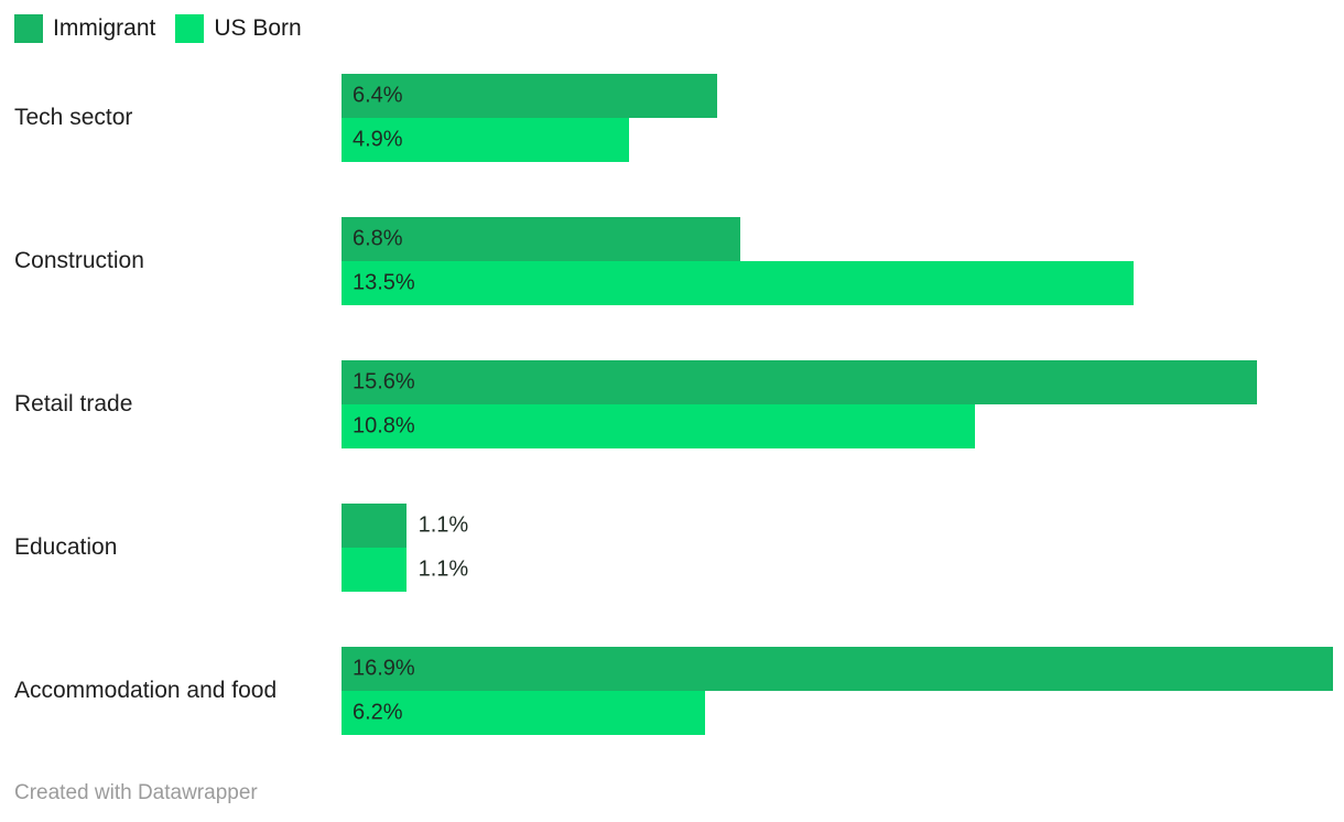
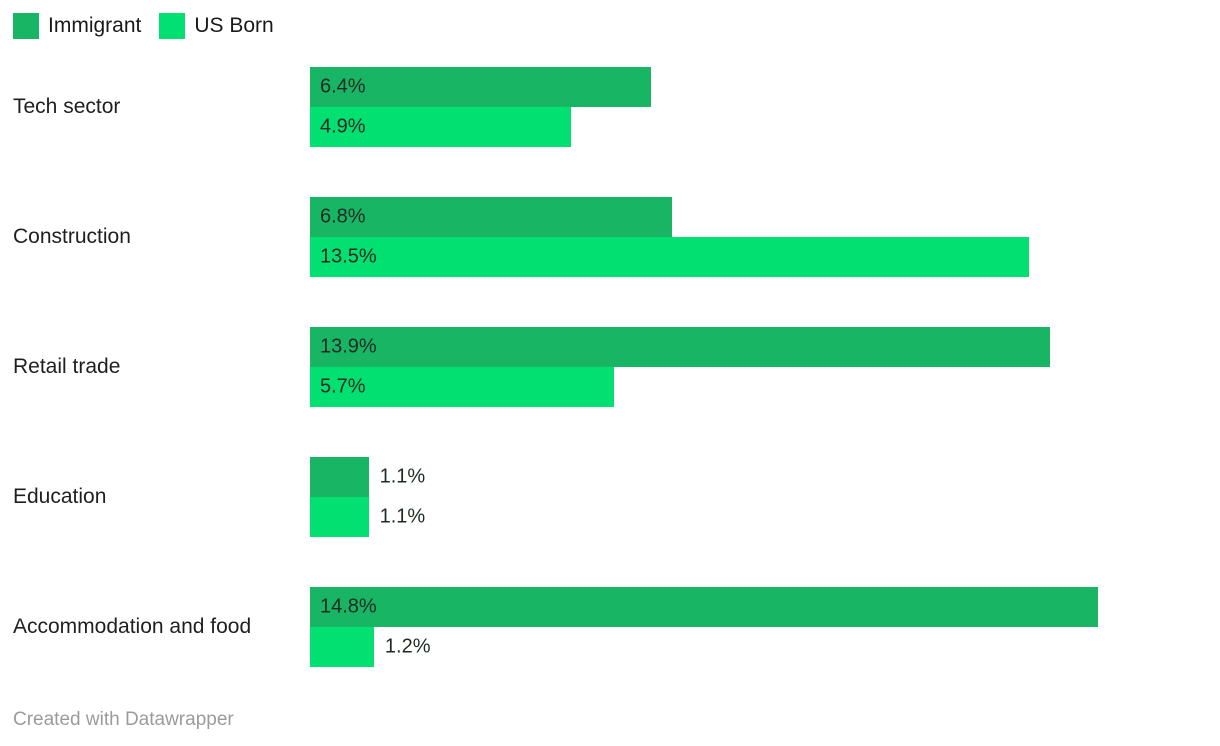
Immigrant/Retail trade: 15.6% -> 13.9%
US Born/Retail trade: 10.8% -> 5.7%
Immigrant/Accommodation and food: 16.9% -> 14.8%
US Born/Accommodation and food: 6.2% -> 1.2%
